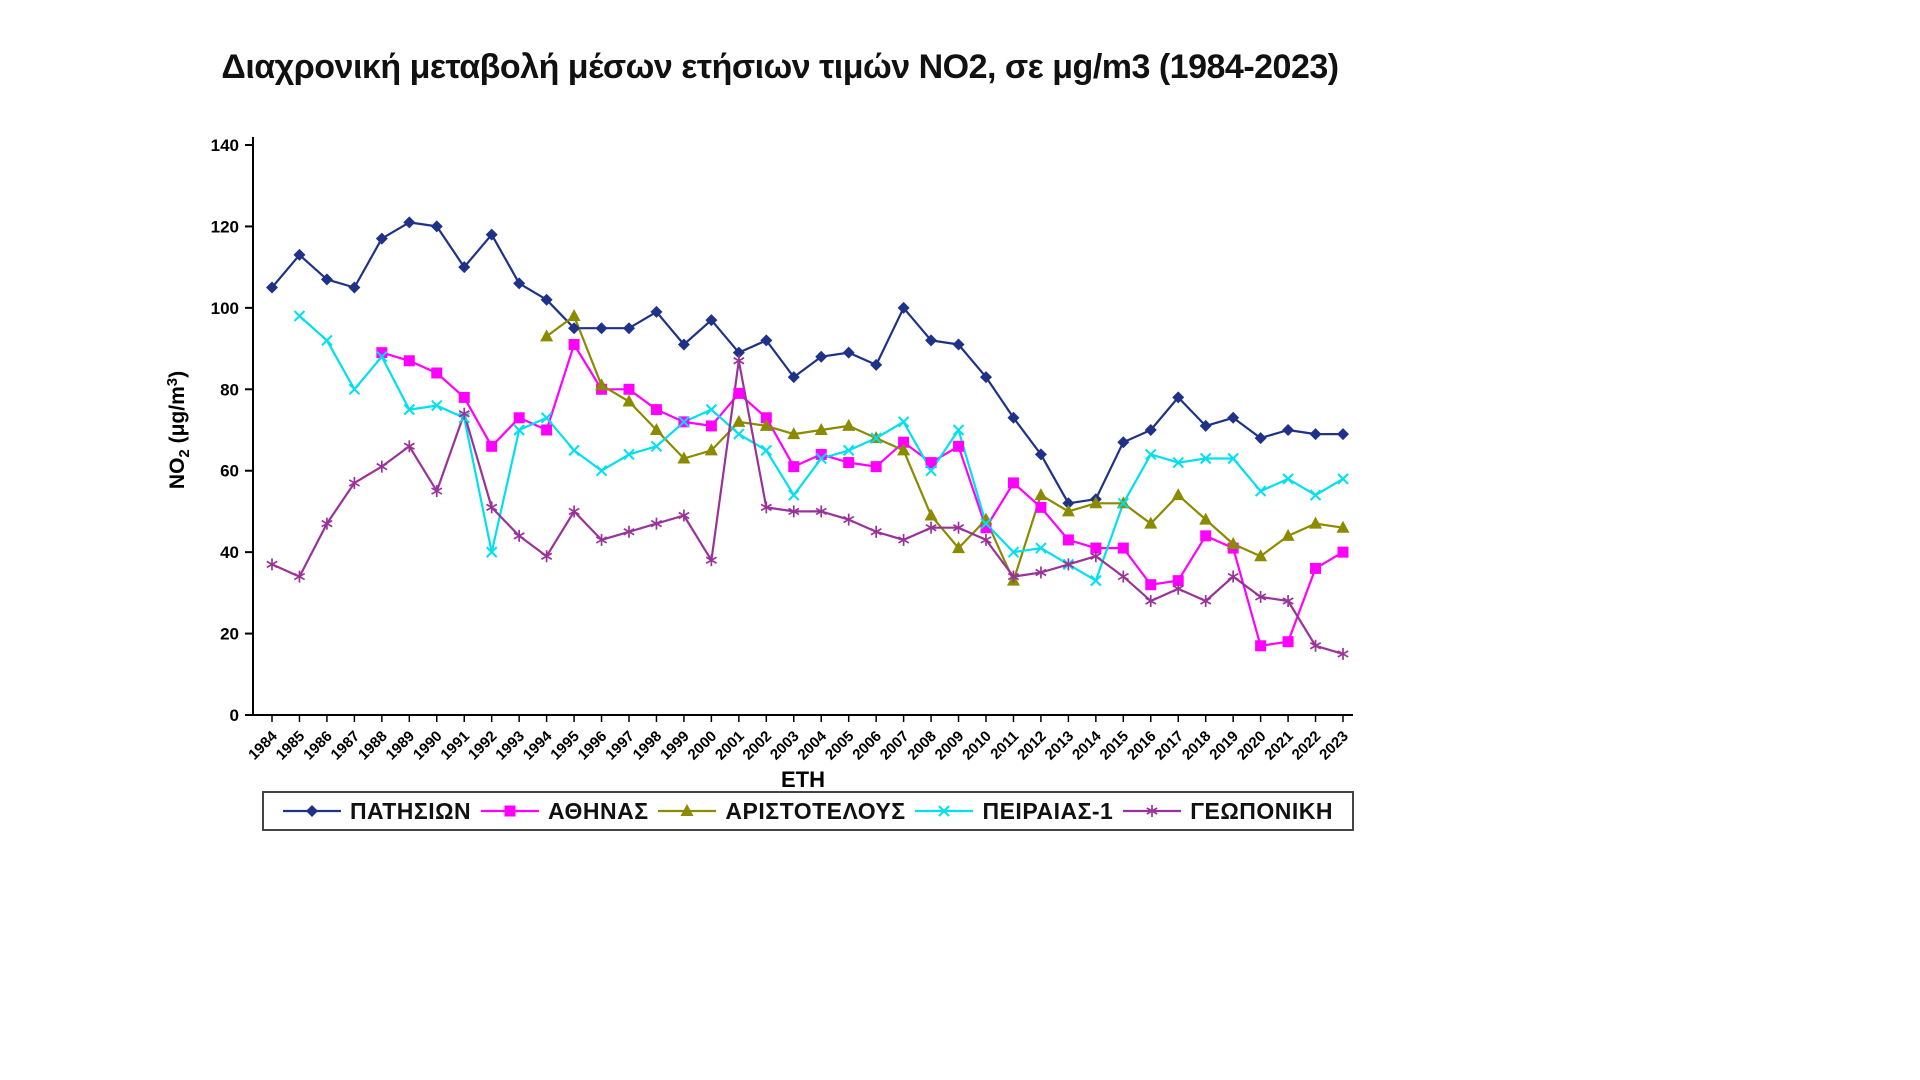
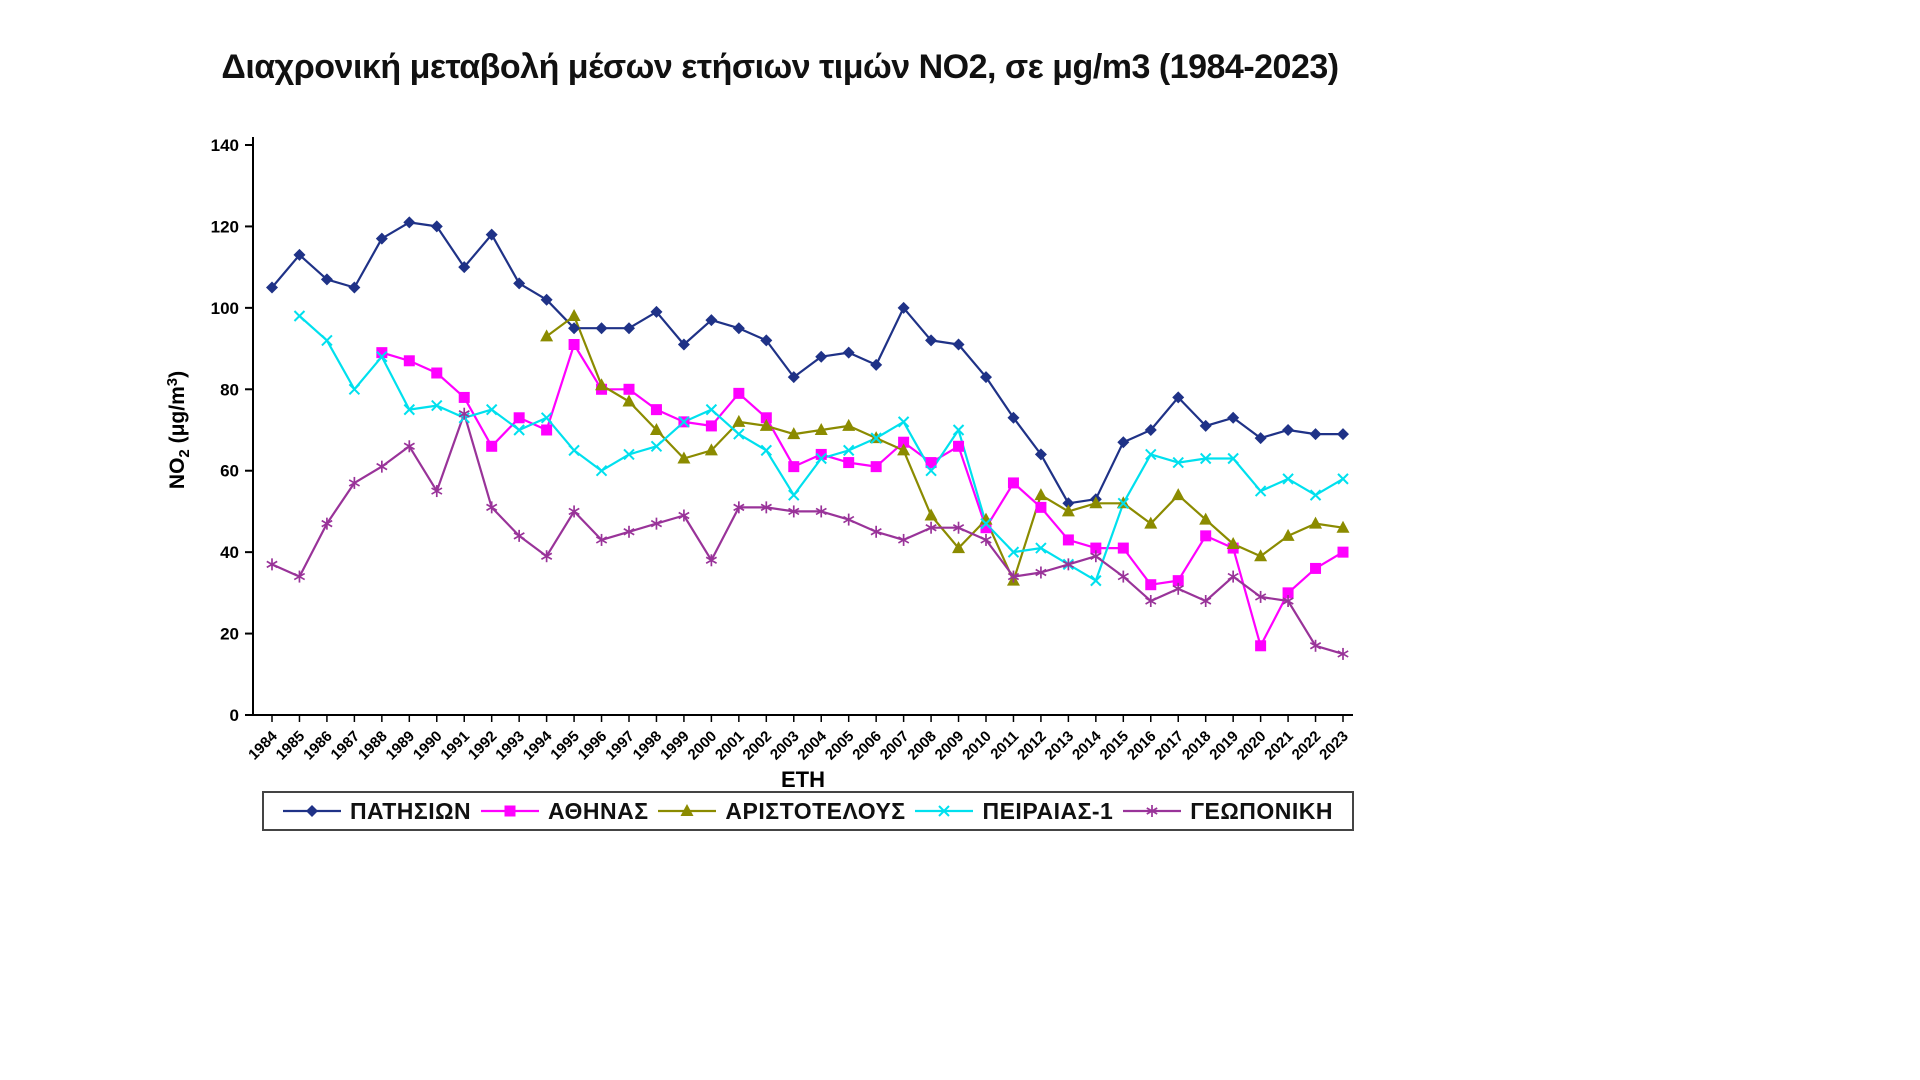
ΠΕΙΡΑΙΑΣ-1/1992: 40 -> 75
ΠΑΤΗΣΙΩΝ/2001: 89 -> 95
ΓΕΩΠΟΝΙΚΗ/2001: 87 -> 51
ΑΘΗΝΑΣ/2021: 18 -> 30
